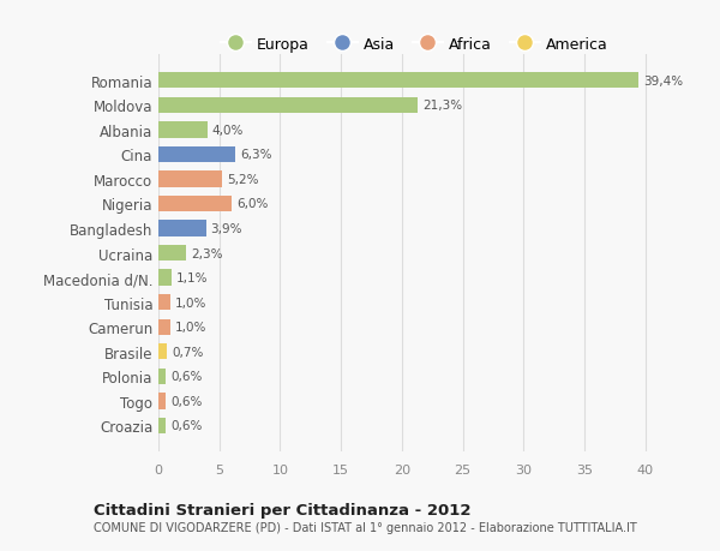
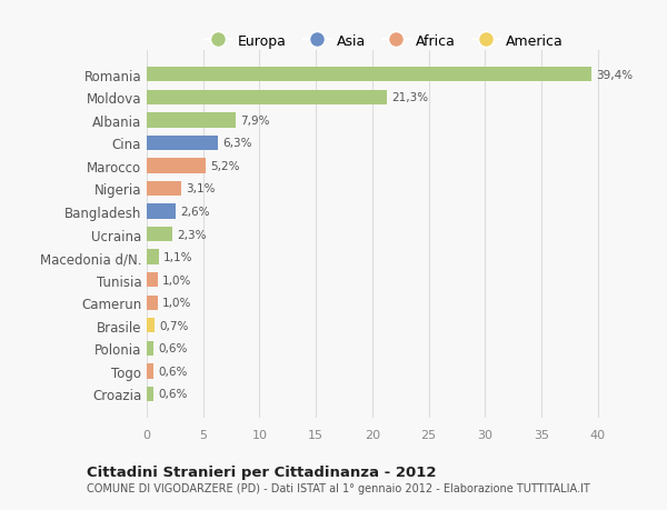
Albania: 4,0% -> 7,9%
Nigeria: 6,0% -> 3,1%
Bangladesh: 3,9% -> 2,6%
